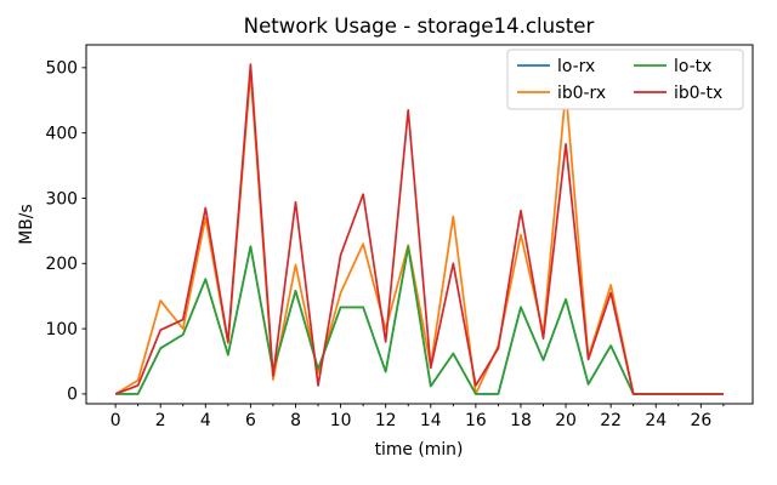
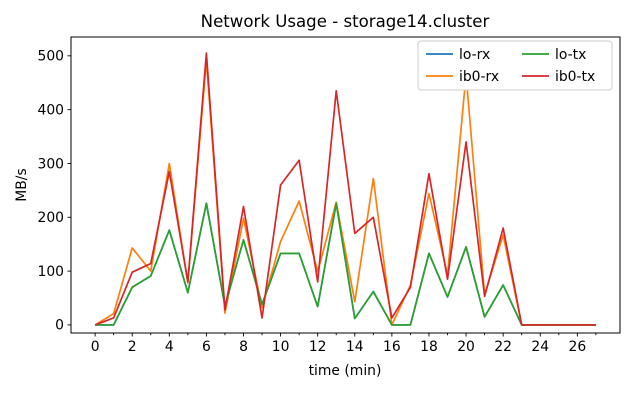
ib0-rx/4: 270 -> 300
ib0-tx/8: 290 -> 220
ib0-tx/10: 210 -> 260
ib0-tx/14: 40 -> 170
ib0-tx/20: 380 -> 340
ib0-tx/22: 160 -> 180
